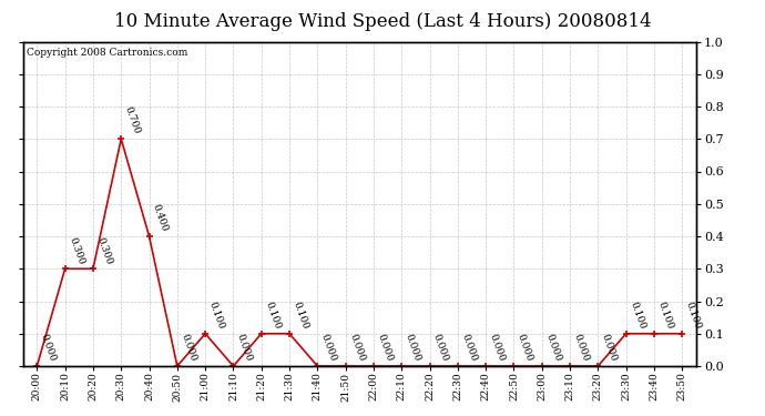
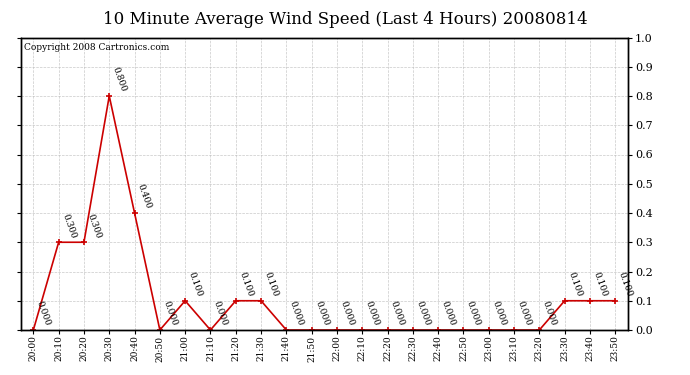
20:30: 0.700 -> 0.800
